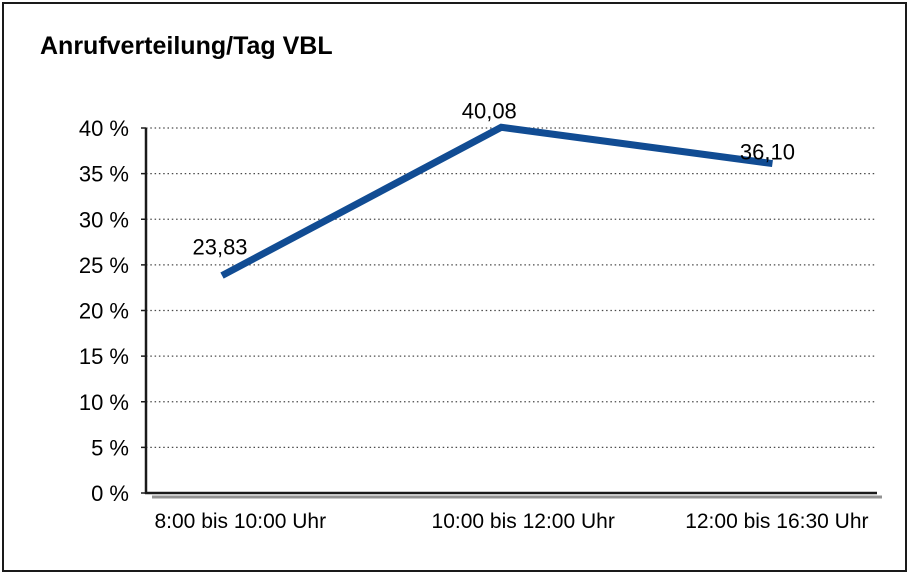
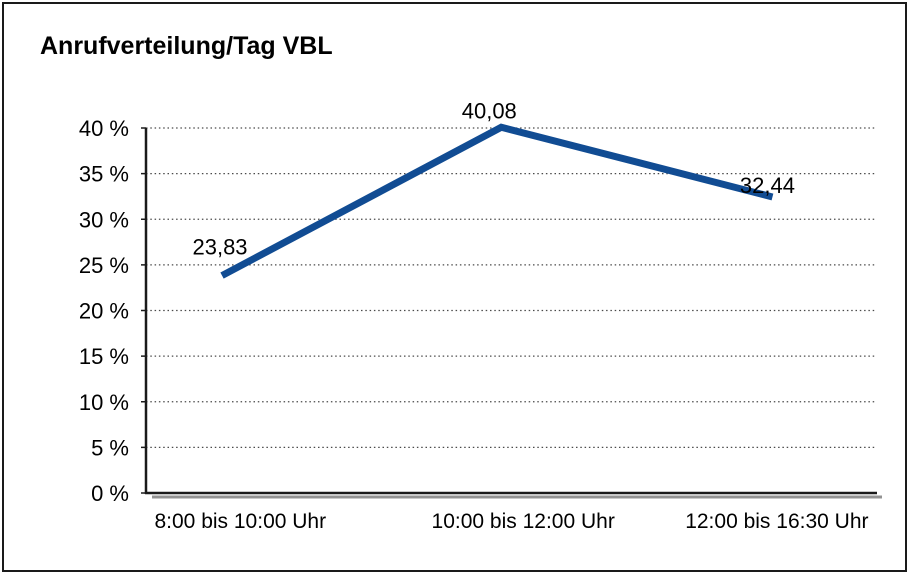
12:00 bis 16:30 Uhr: 36,10 -> 32,44
